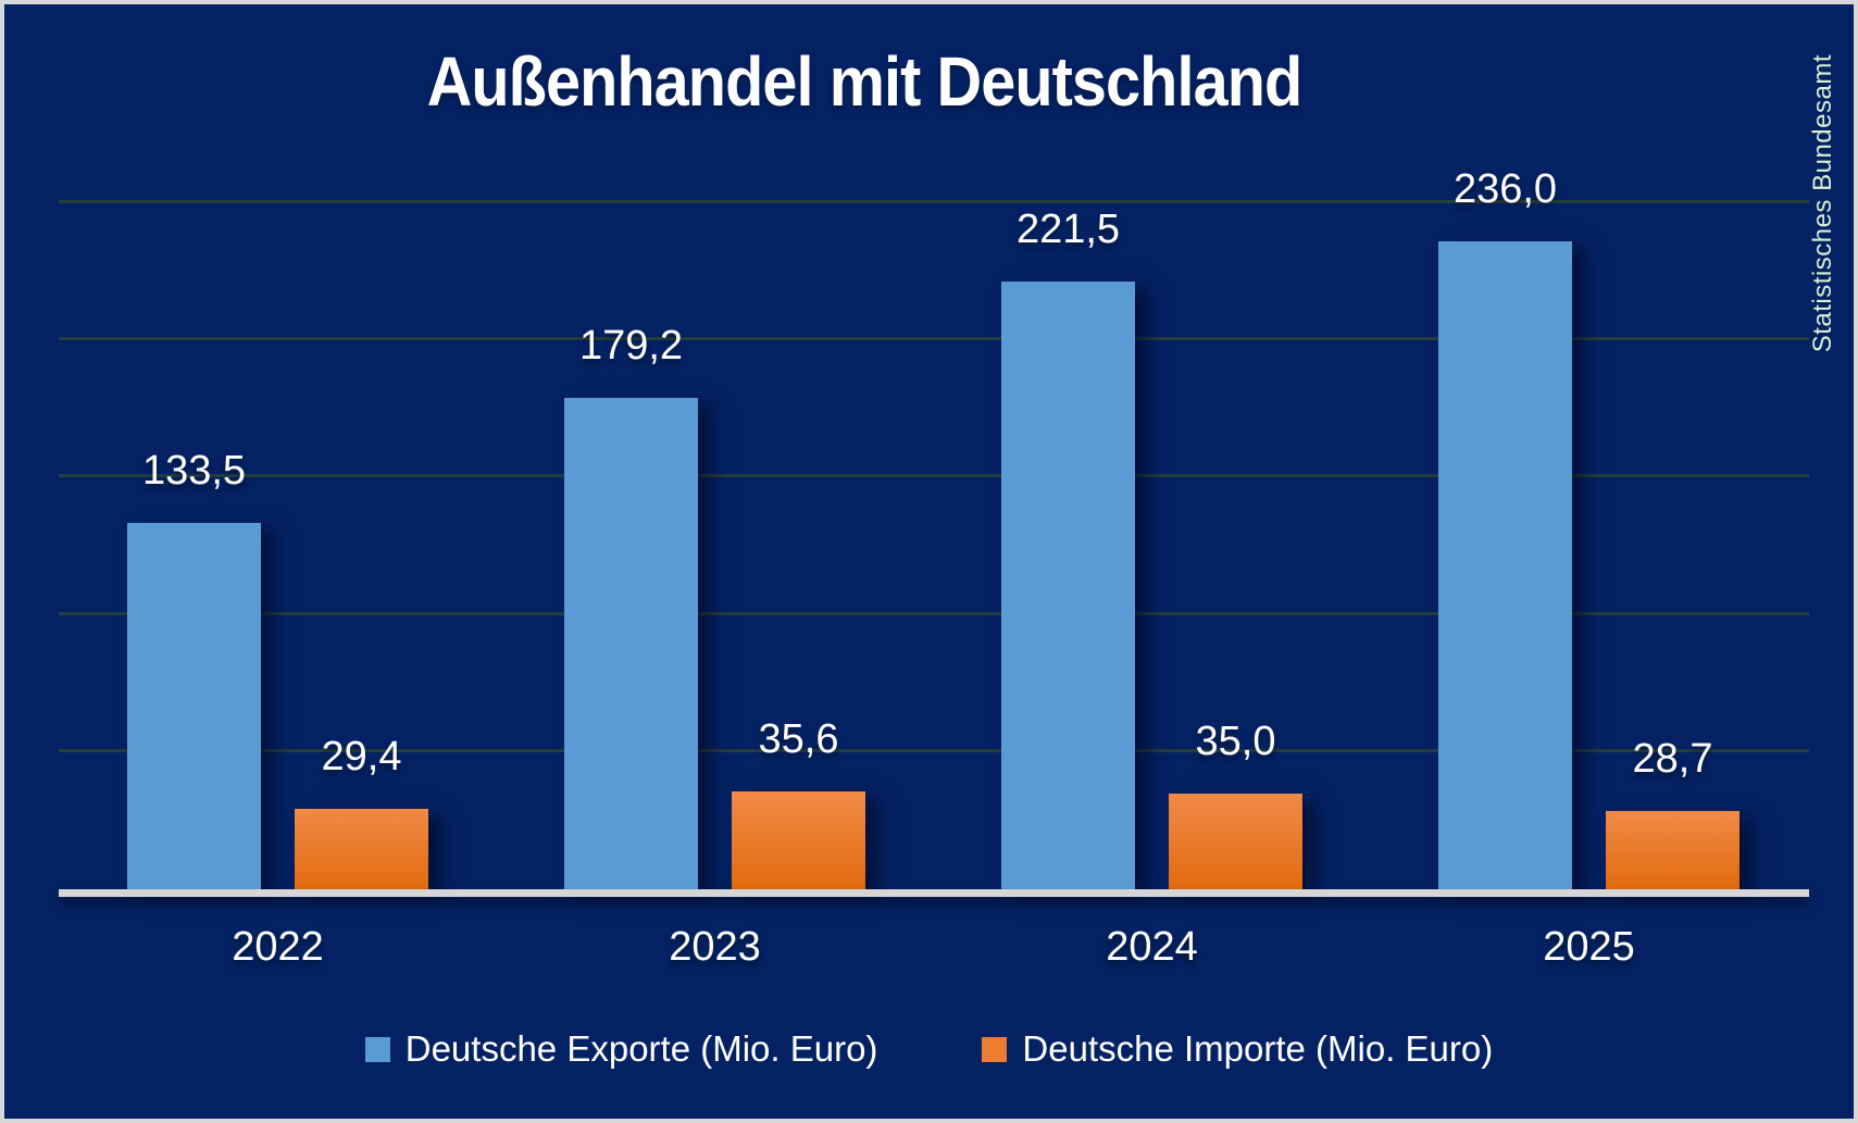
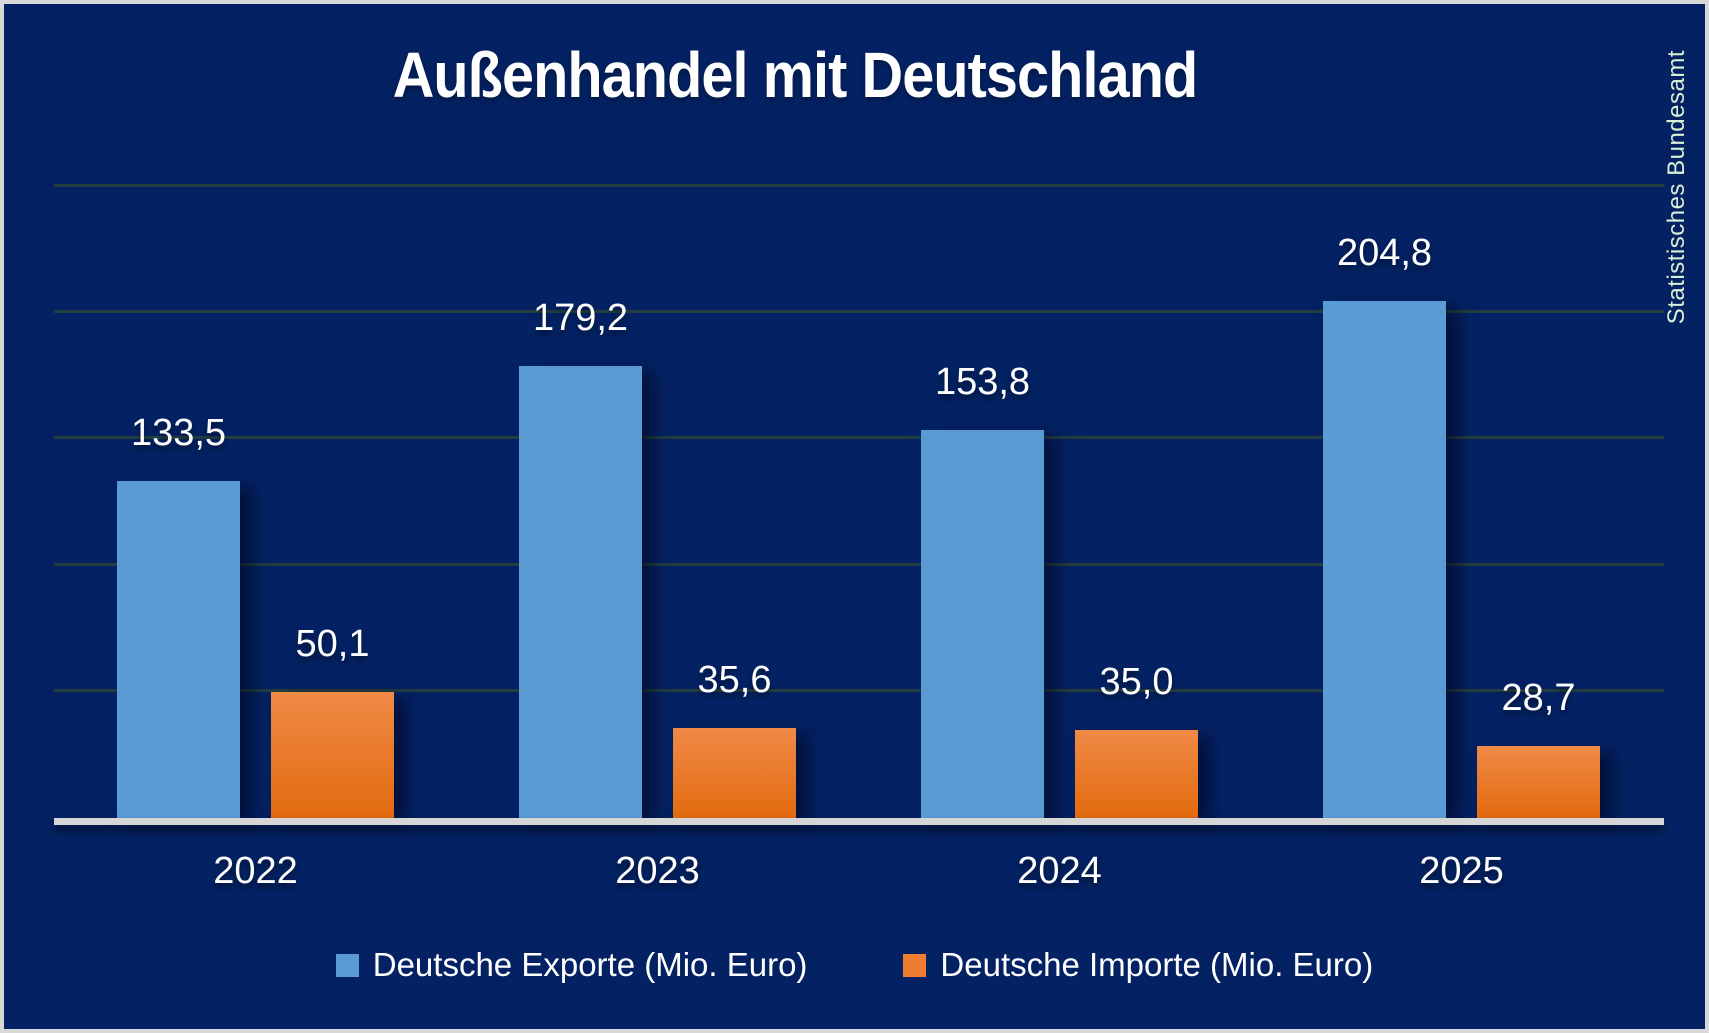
Deutsche Importe (Mio. Euro)/2022: 29,4 -> 50,1
Deutsche Exporte (Mio. Euro)/2024: 221,5 -> 153,8
Deutsche Exporte (Mio. Euro)/2025: 236,0 -> 204,8
